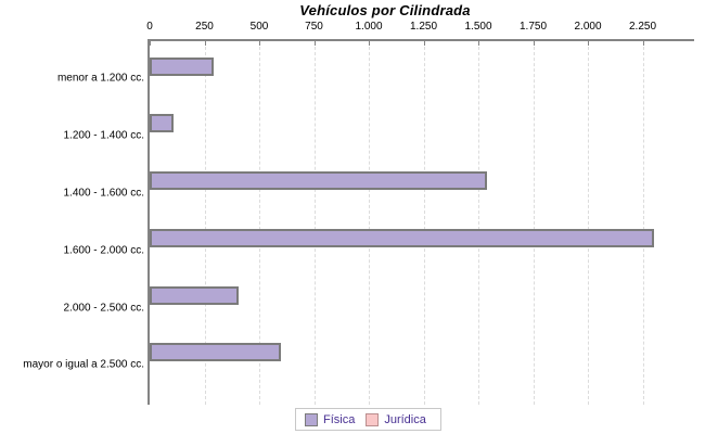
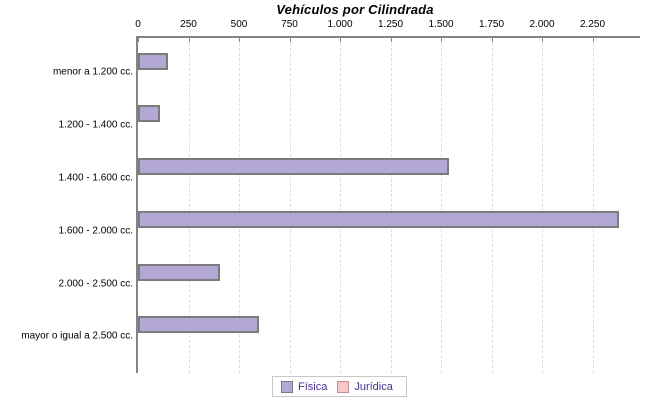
Física/menor a 1.200 cc.: 290 -> 150
Física/1.600 - 2.000 cc.: 2300 -> 2380
